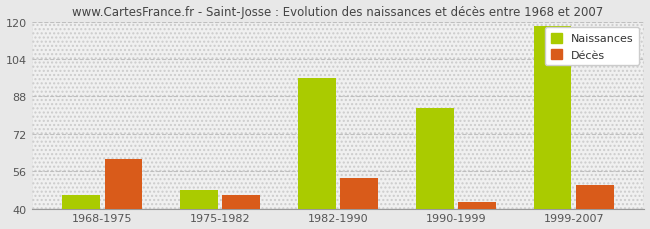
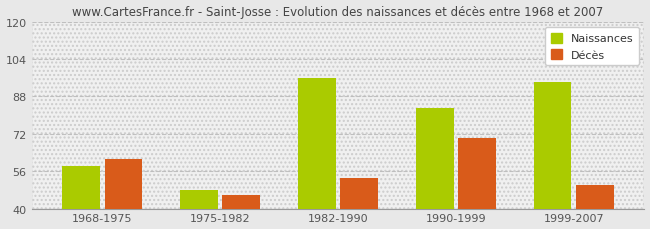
Naissances/1968-1975: 46 -> 58
Décès/1990-1999: 43 -> 70
Naissances/1999-2007: 118 -> 94
